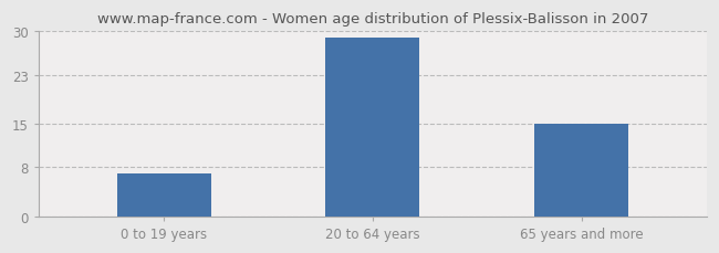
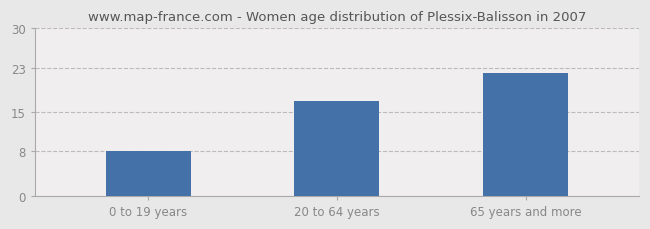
0 to 19 years: 7 -> 8
20 to 64 years: 29 -> 17
65 years and more: 15 -> 22
